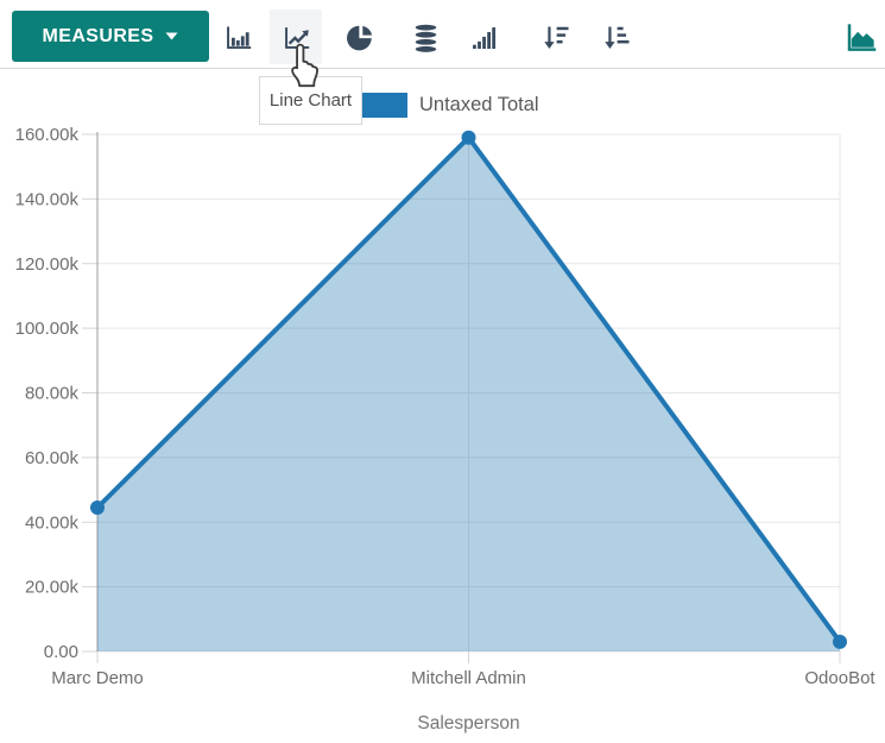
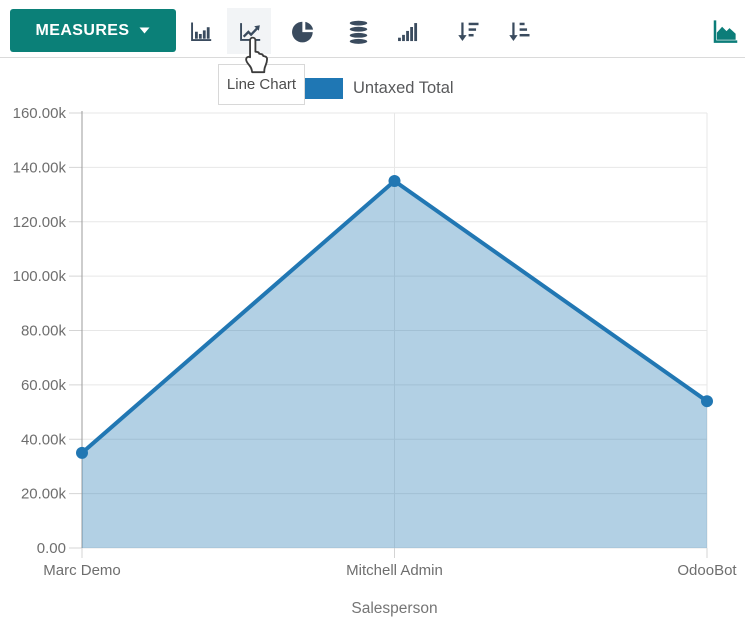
Marc Demo: 44k -> 35k
Mitchell Admin: 159k -> 135k
OdooBot: 3k -> 54k
